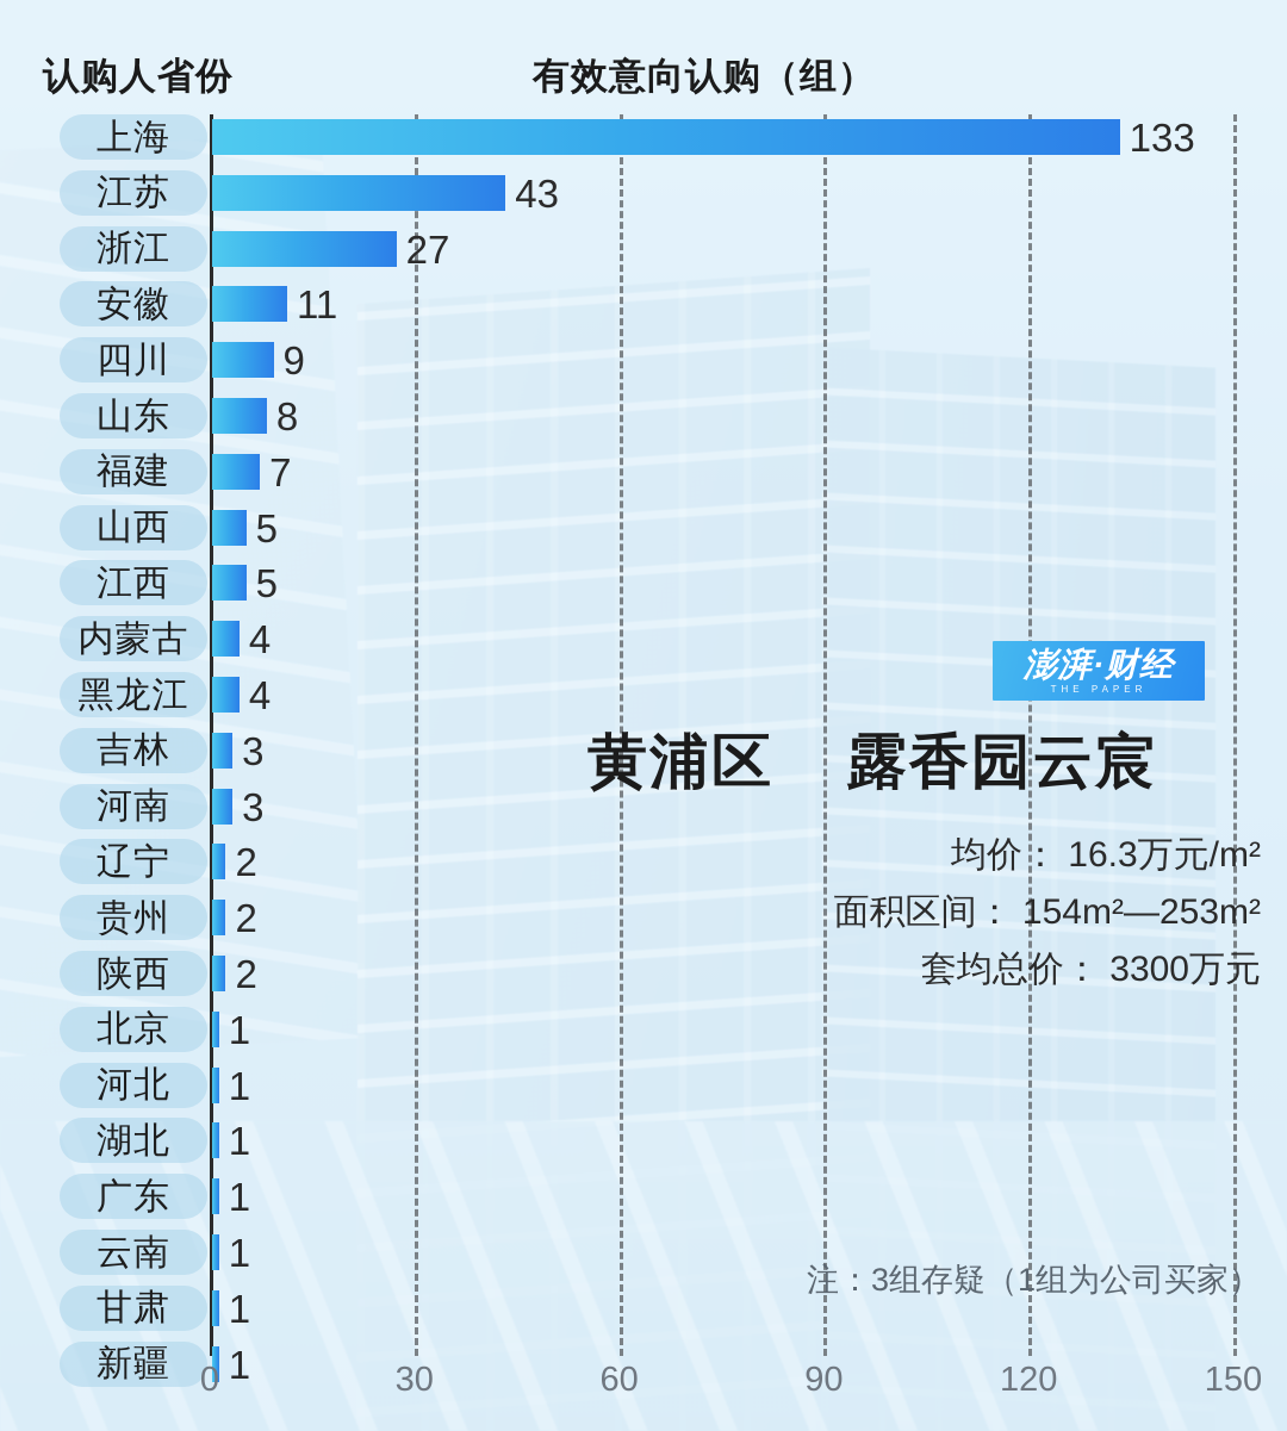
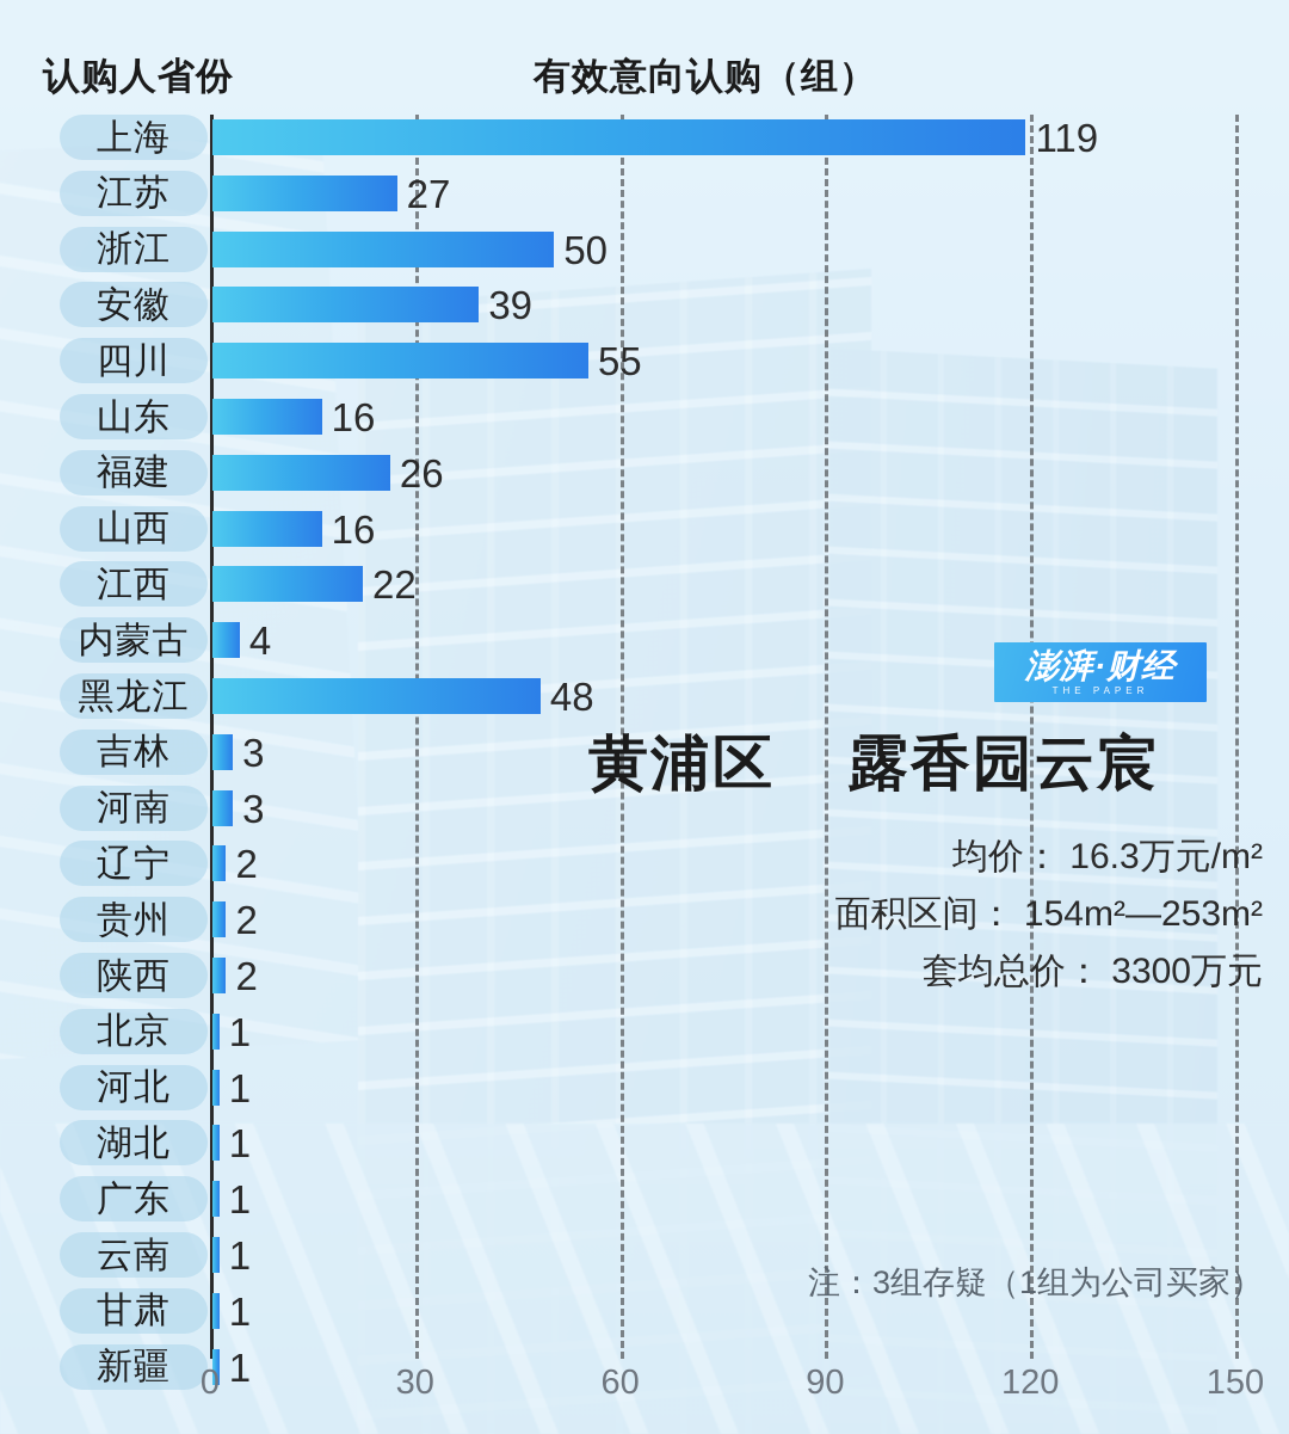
上海: 133 -> 119
江苏: 43 -> 27
浙江: 27 -> 50
安徽: 11 -> 39
四川: 9 -> 55
山东: 8 -> 16
福建: 7 -> 26
山西: 5 -> 16
江西: 5 -> 22
黑龙江: 4 -> 48
